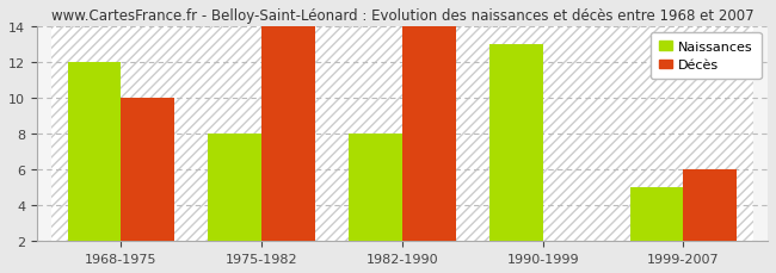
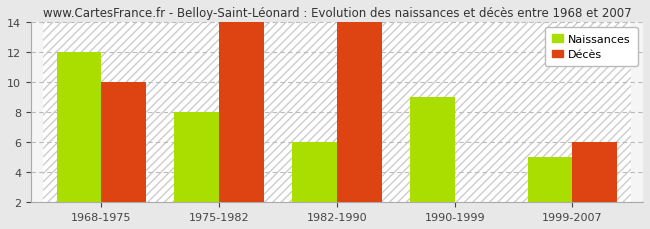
Naissances/1982-1990: 8 -> 6
Naissances/1990-1999: 13 -> 9
